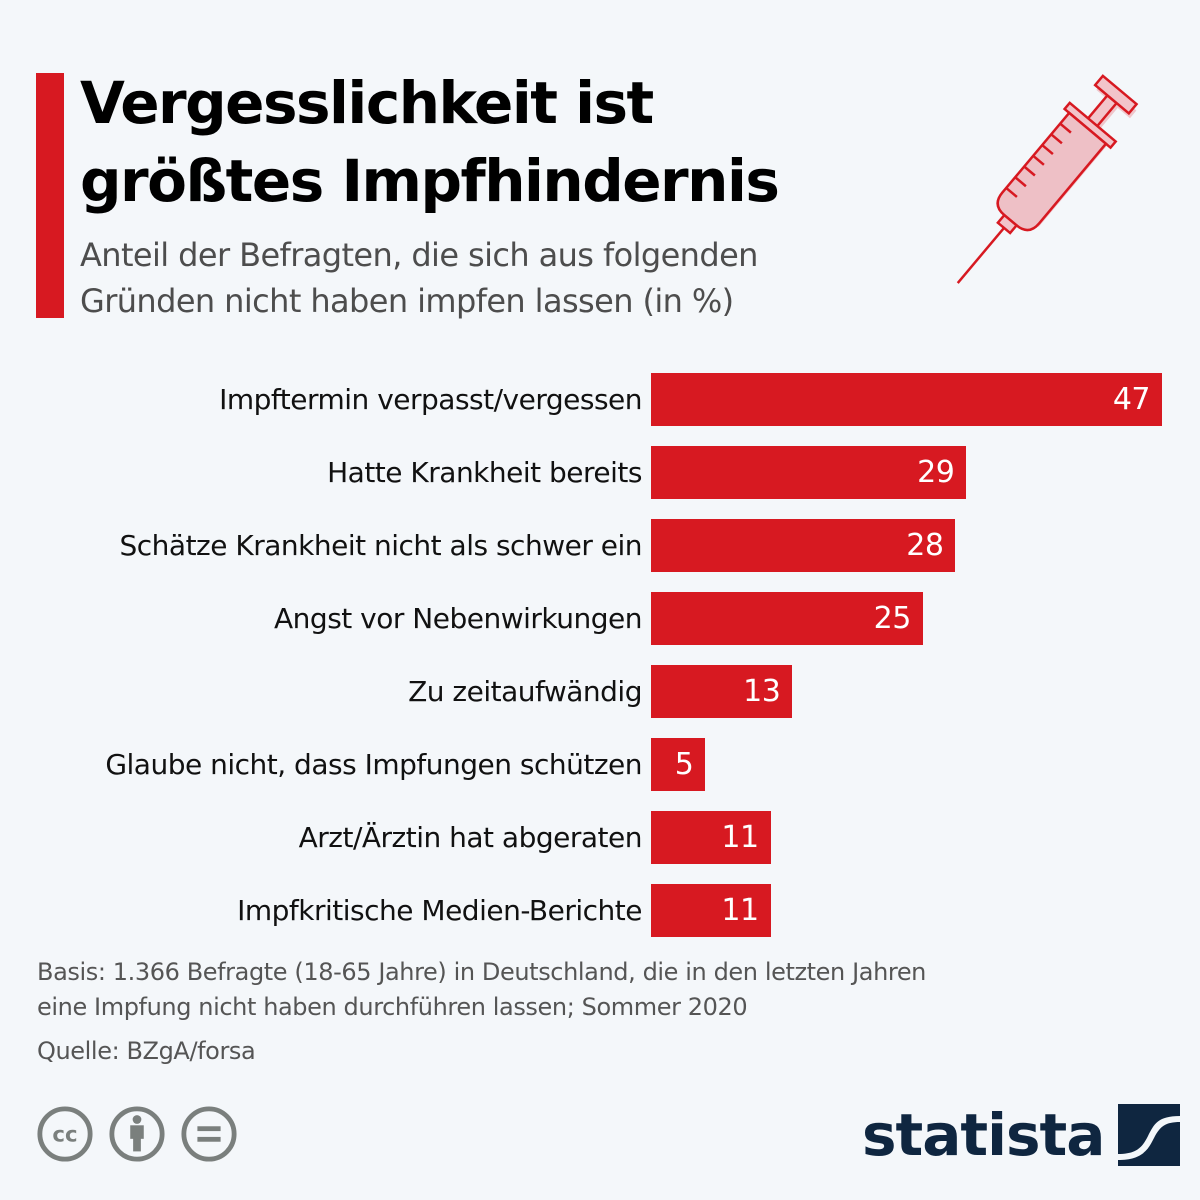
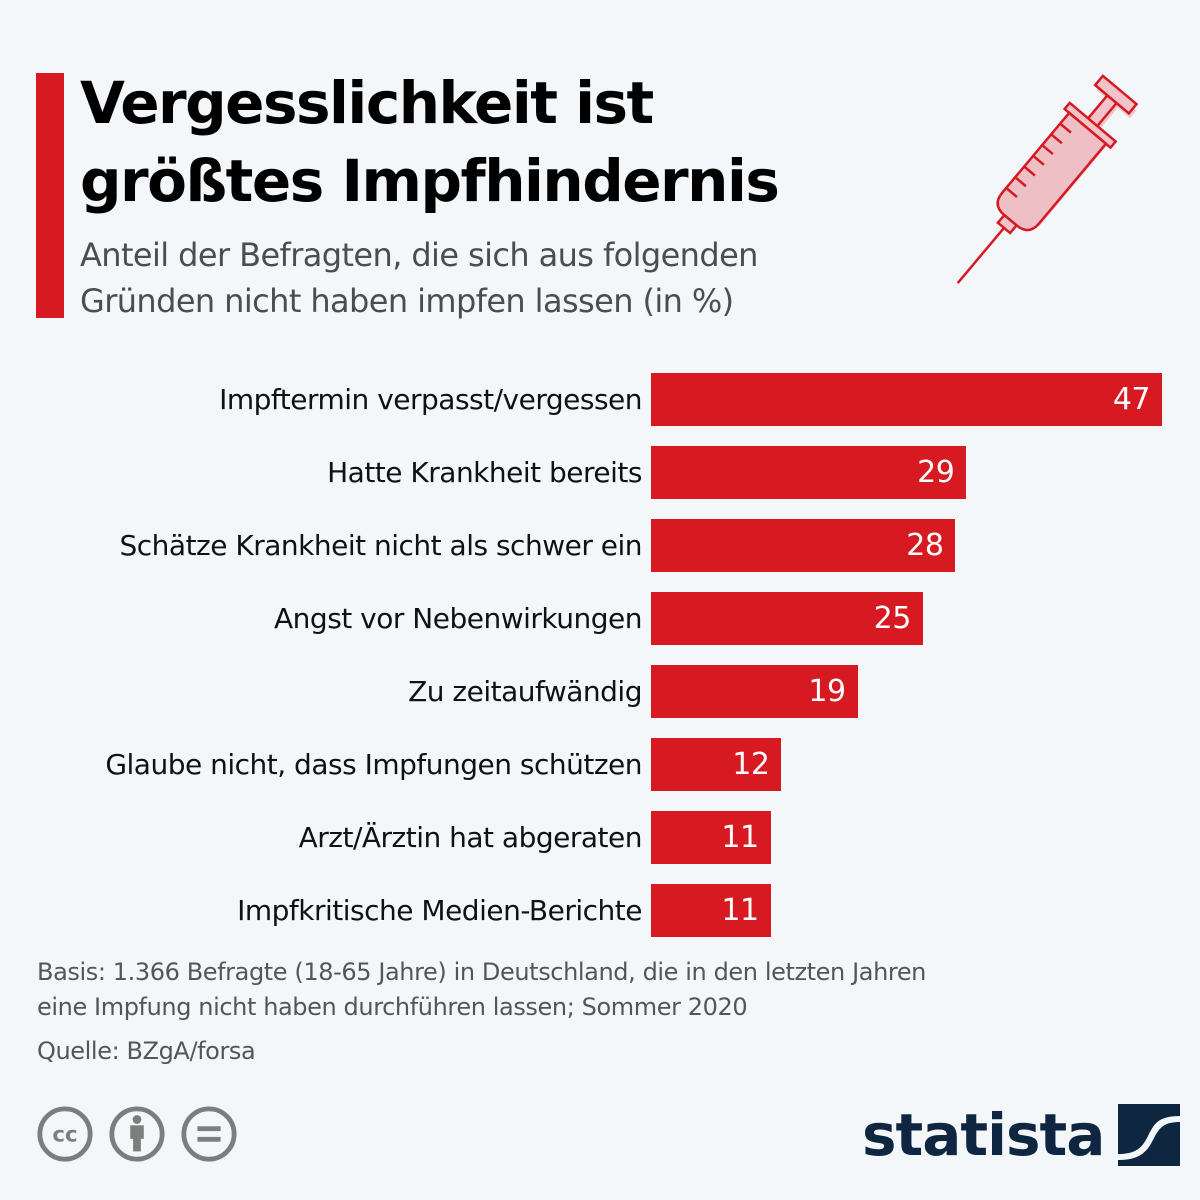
Zu zeitaufwändig: 13 -> 19
Glaube nicht, dass Impfungen schützen: 5 -> 12
